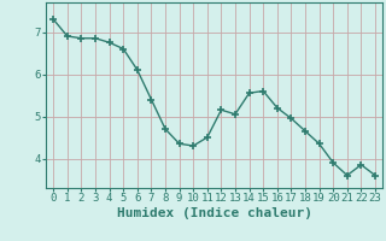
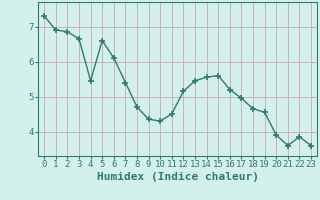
3: 6.85 -> 6.65
4: 6.75 -> 5.45
13: 5.05 -> 5.45
19: 4.35 -> 4.55
